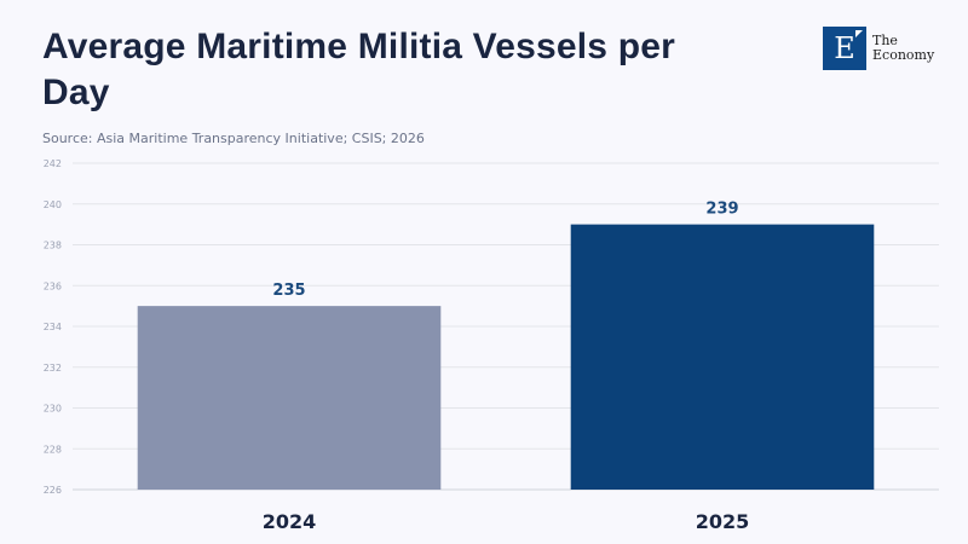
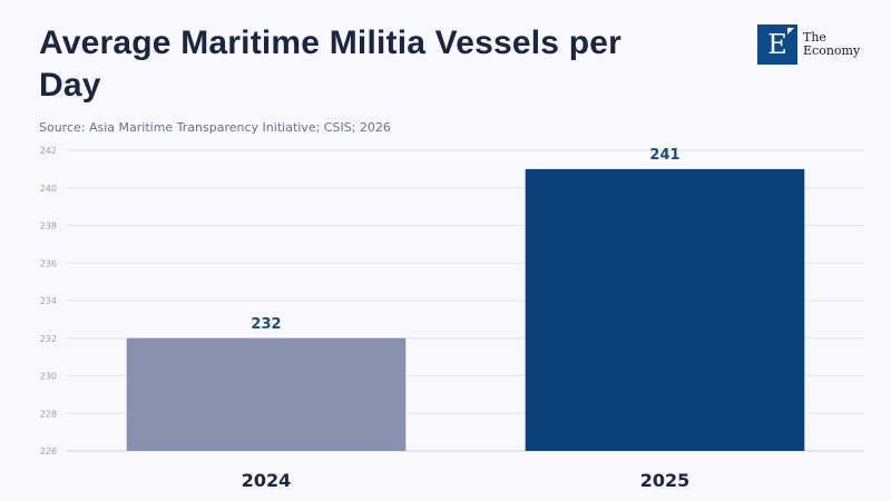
2024: 235 -> 232
2025: 239 -> 241
